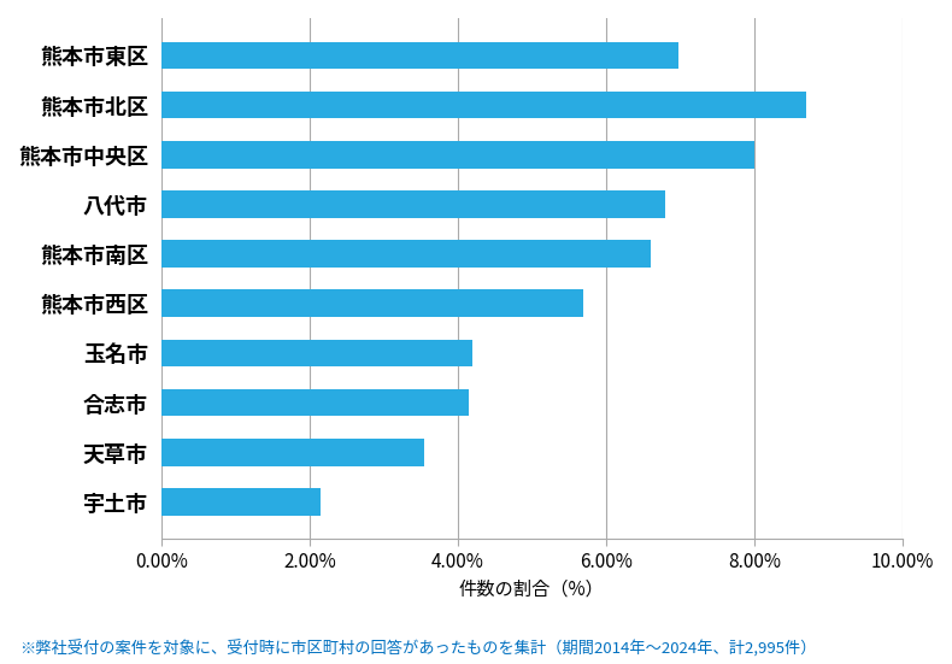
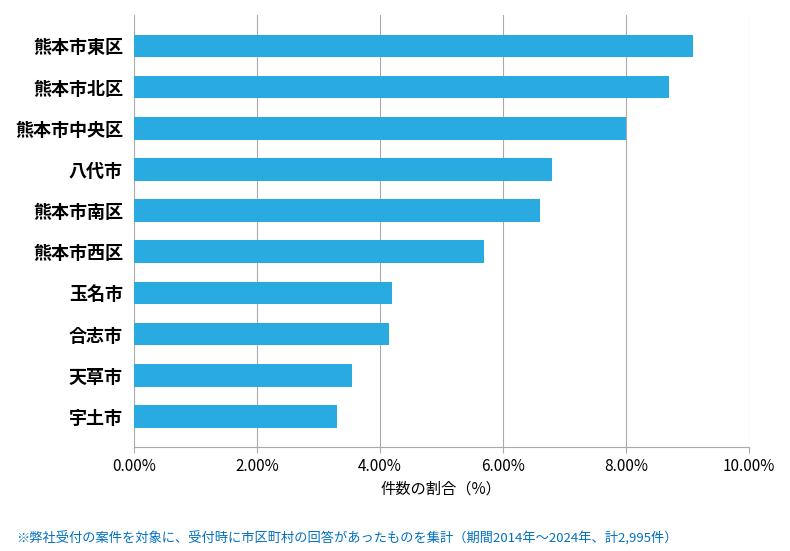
熊本市東区: 6.98% -> 9.10%
宇土市: 2.14% -> 3.30%
